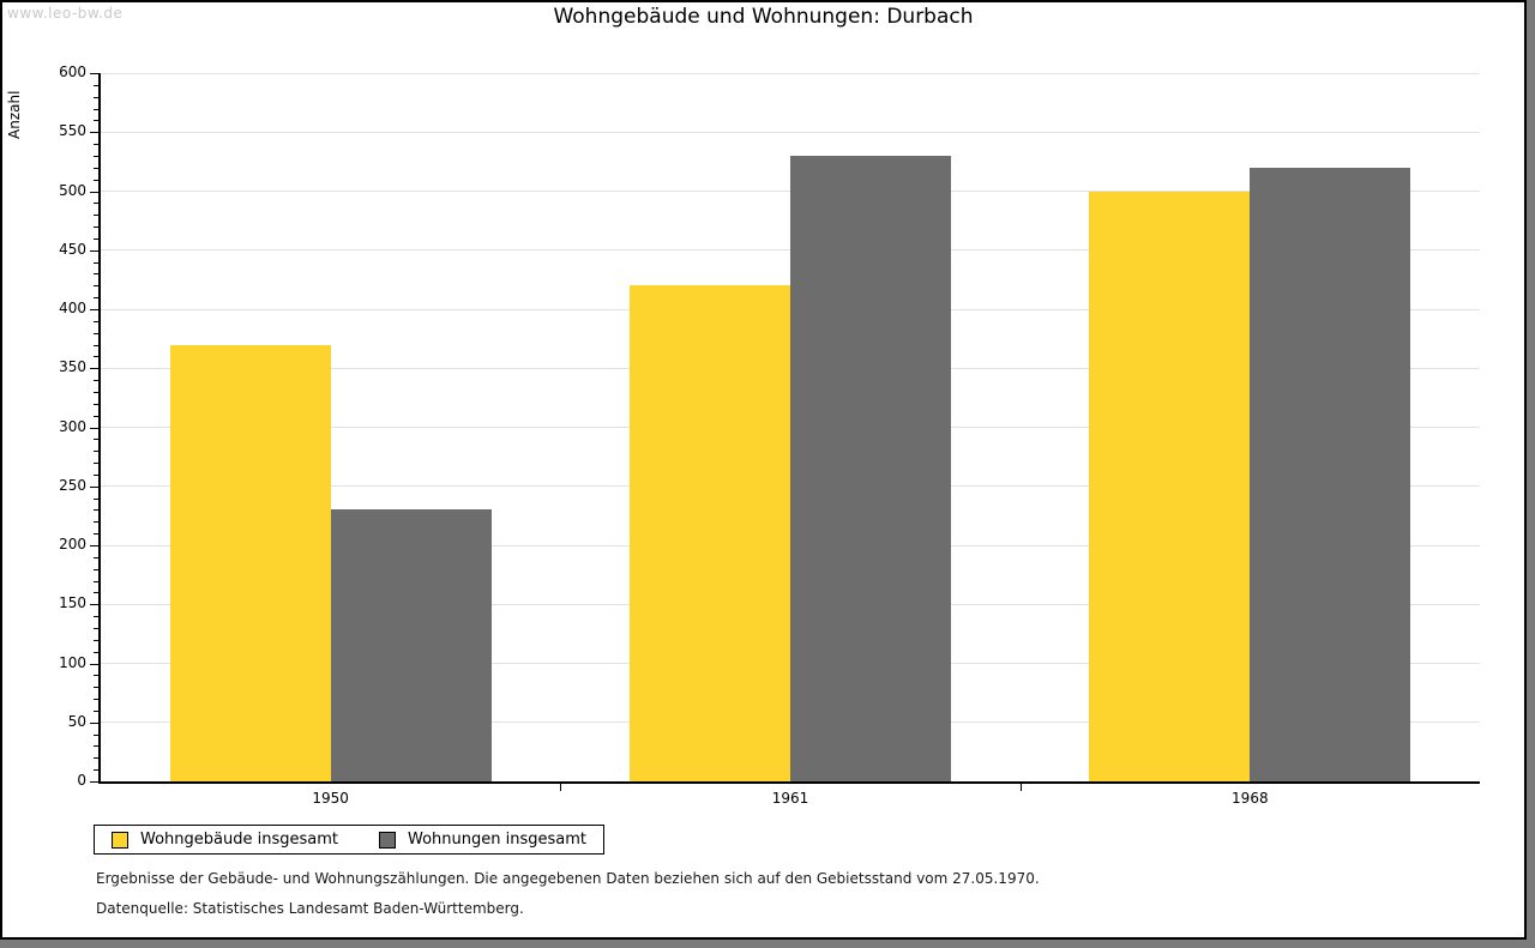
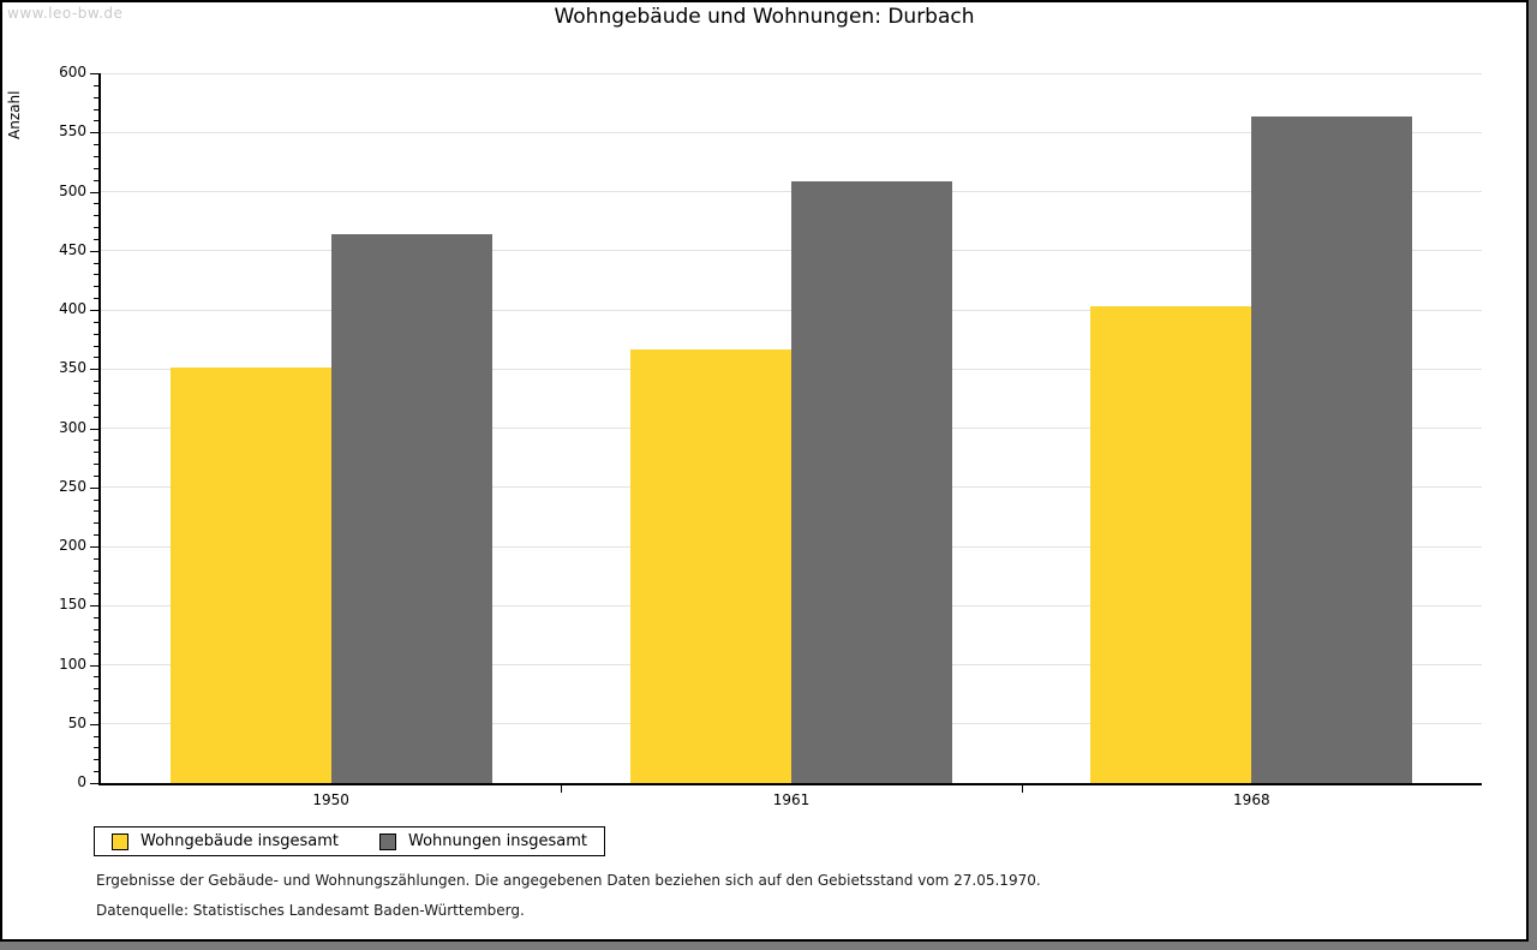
Wohngebäude insgesamt/1950: 370 -> 350
Wohnungen insgesamt/1950: 230 -> 460
Wohngebäude insgesamt/1961: 420 -> 370
Wohnungen insgesamt/1961: 530 -> 510
Wohngebäude insgesamt/1968: 500 -> 400
Wohnungen insgesamt/1968: 520 -> 560
